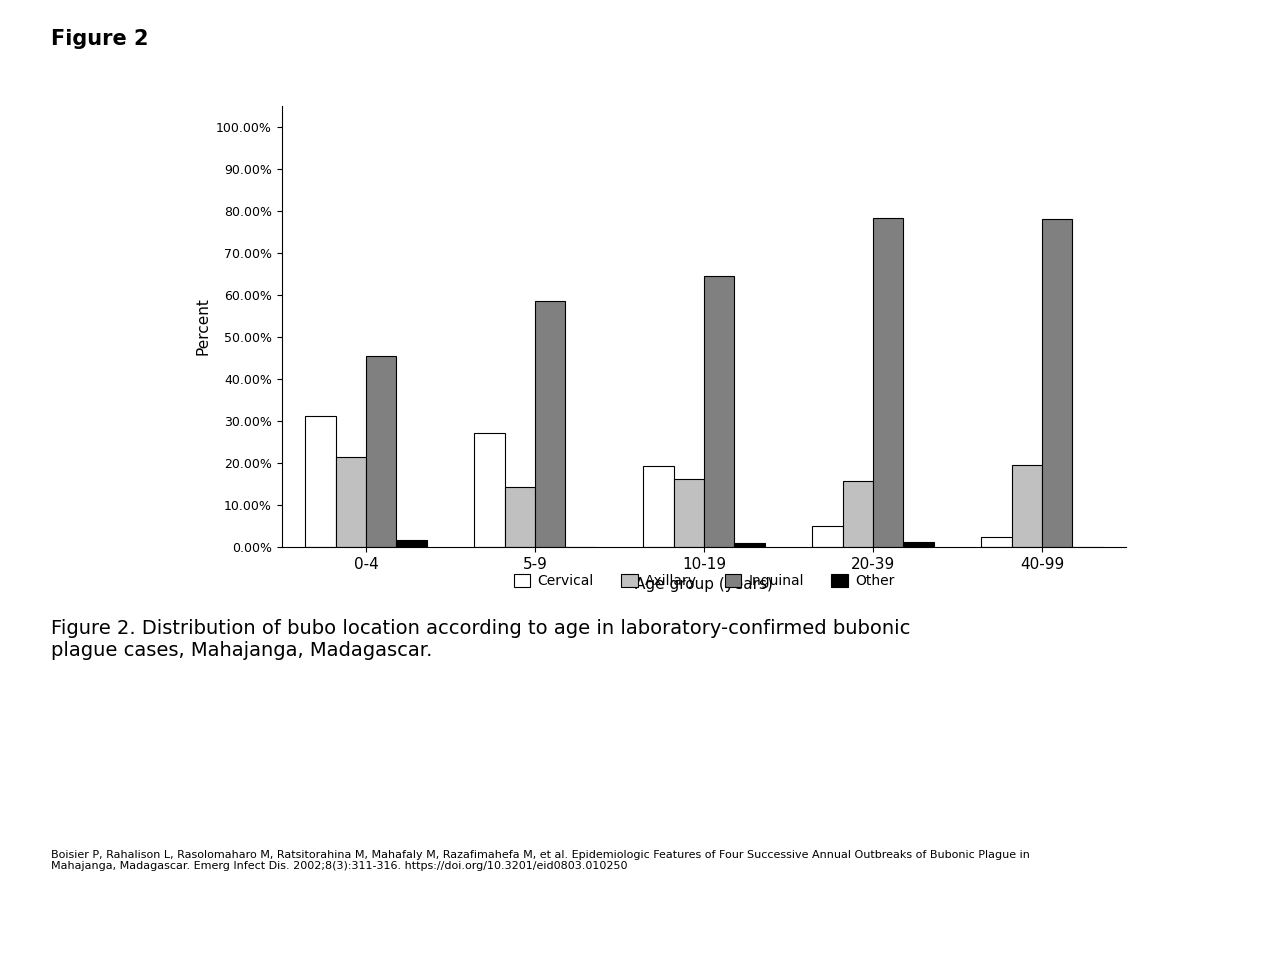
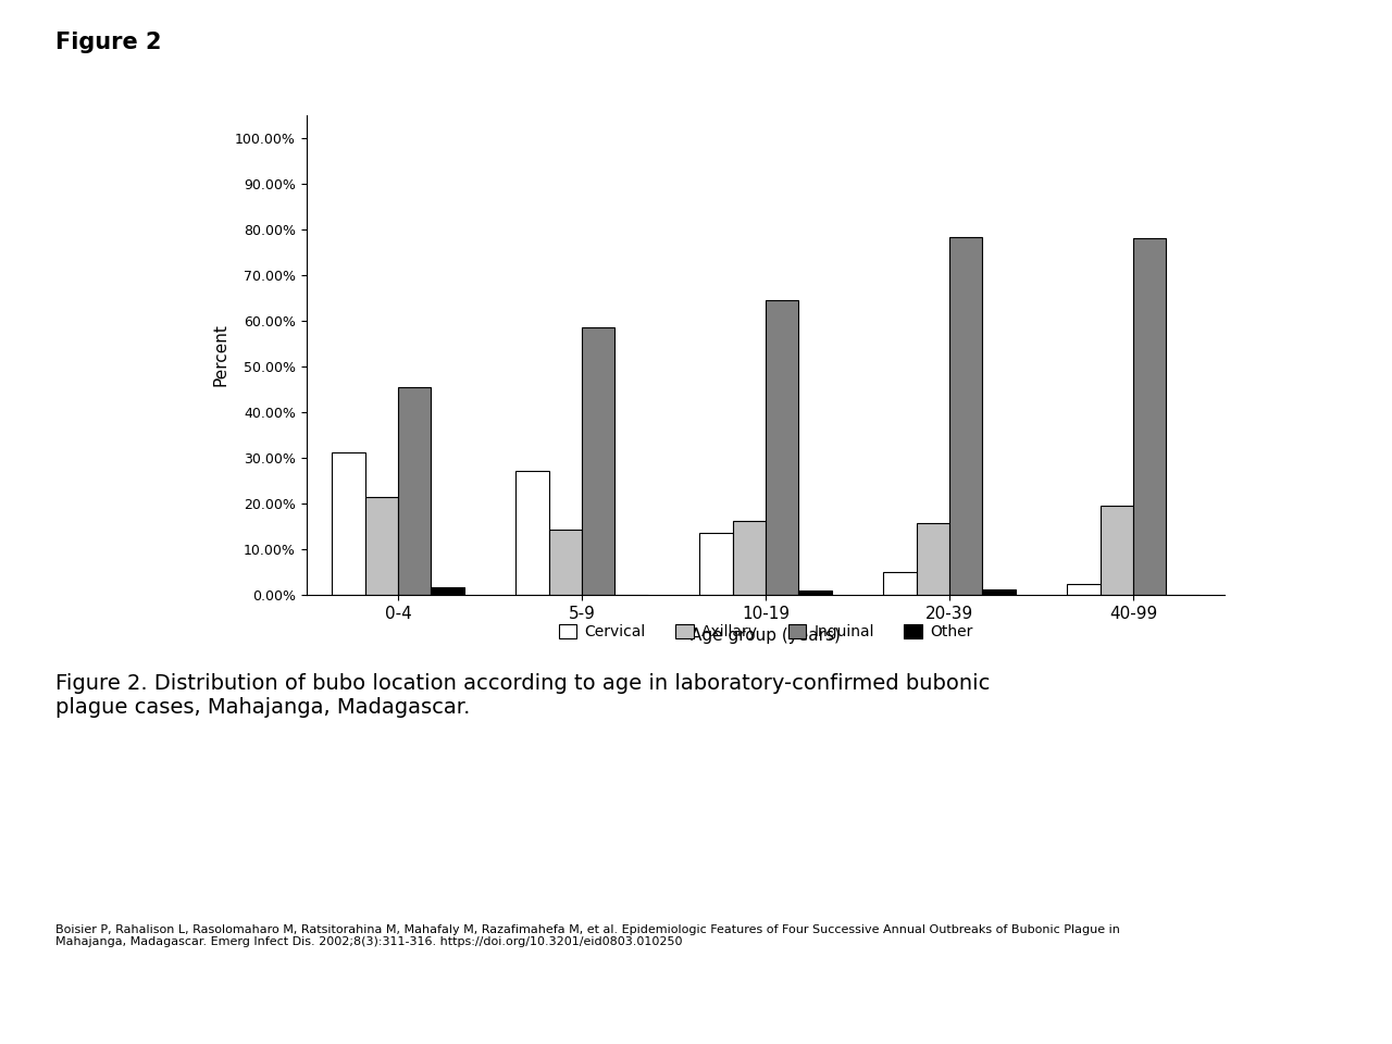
Cervical/10-19: 19.4% -> 13.5%
